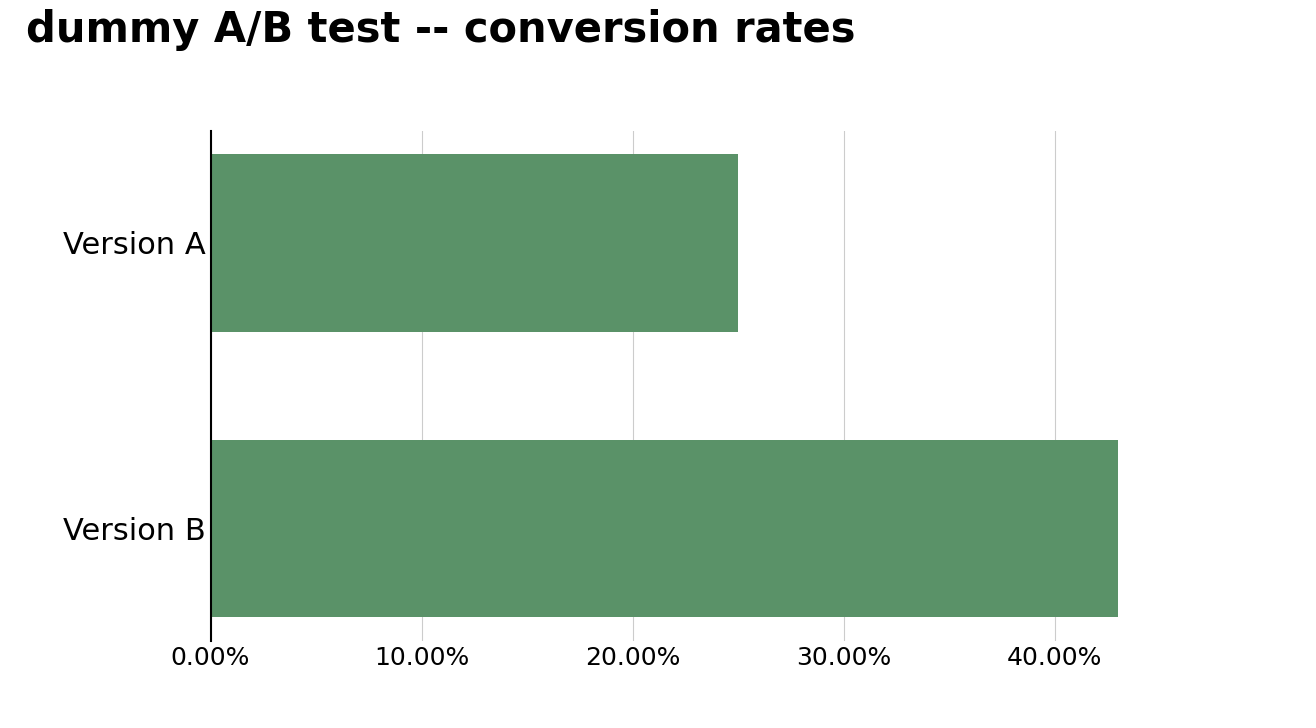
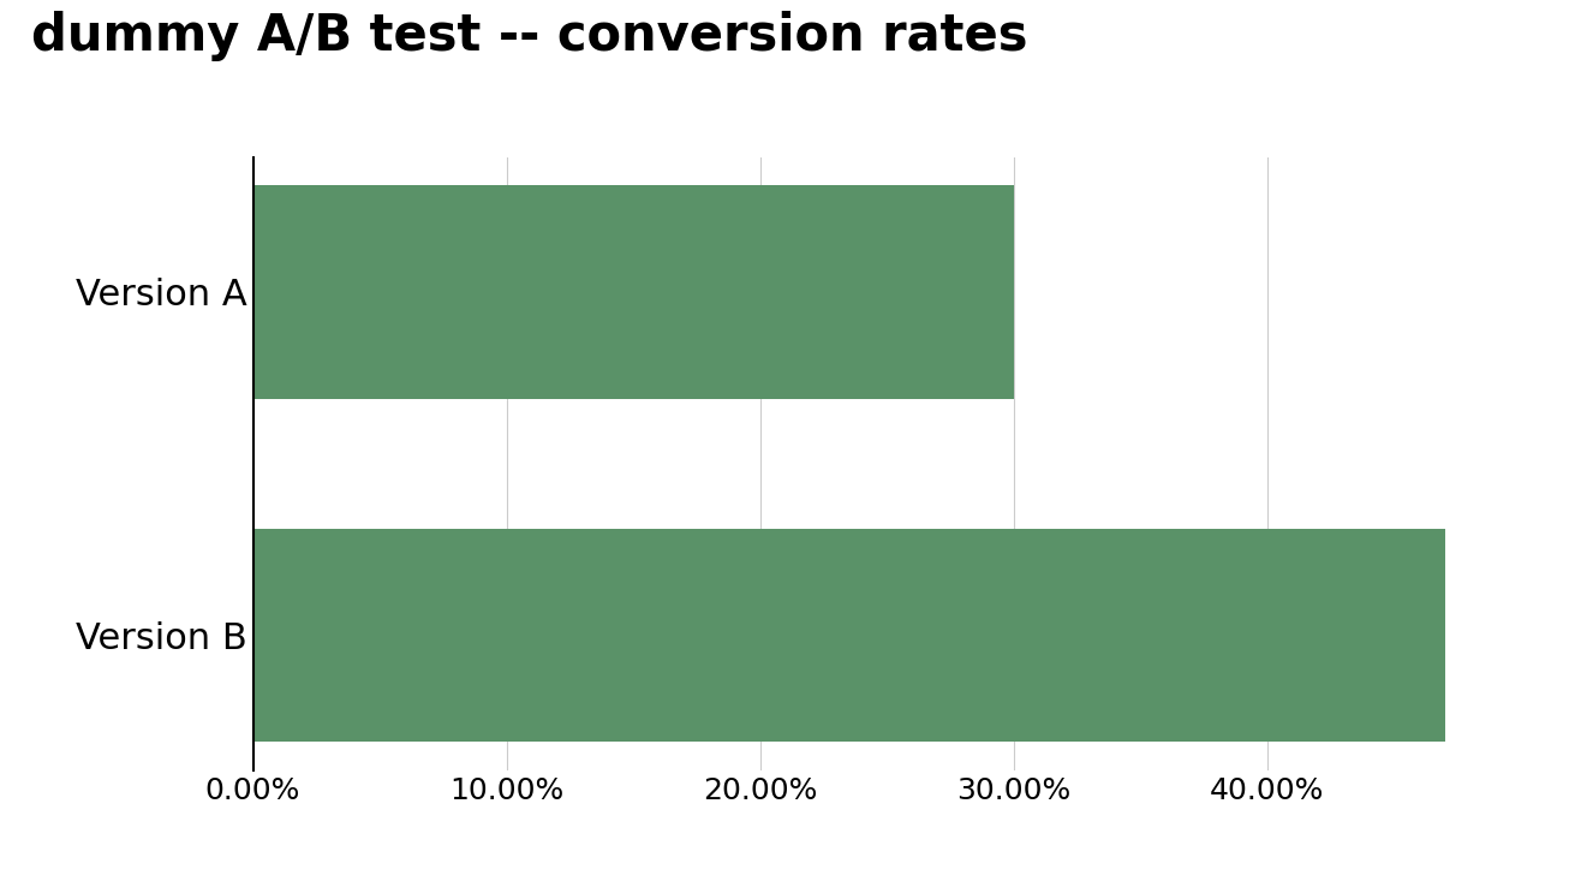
Version A: 25% -> 30%
Version B: 43% -> 47%
